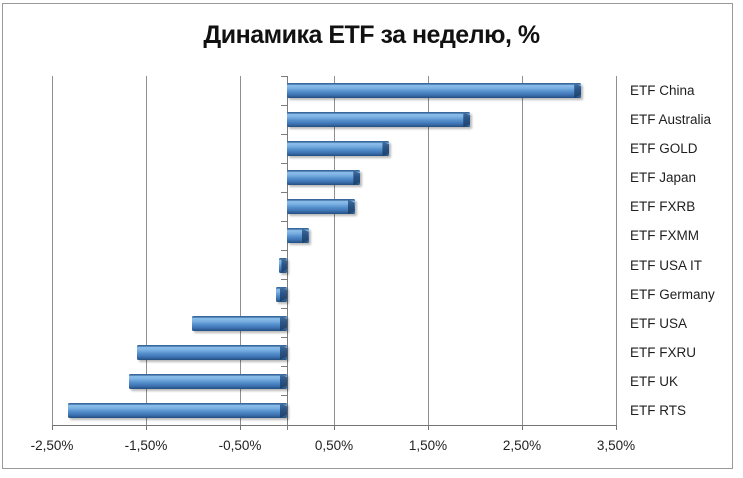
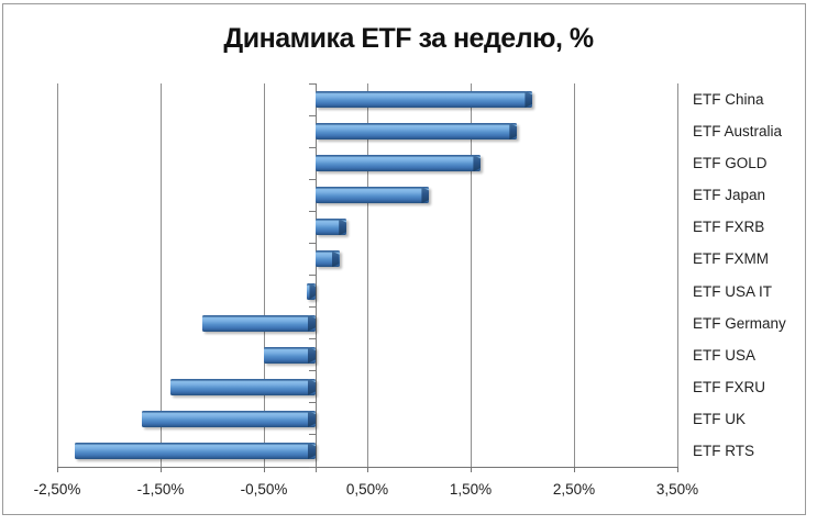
ETF China: 3,1% -> 2,1%
ETF GOLD: 1,1% -> 1,6%
ETF Japan: 0,8% -> 1,1%
ETF FXRB: 0,7% -> 0,3%
ETF Germany: -0,1% -> -1,1%
ETF USA: -1,0% -> -0,5%
ETF FXRU: -1,6% -> -1,4%
